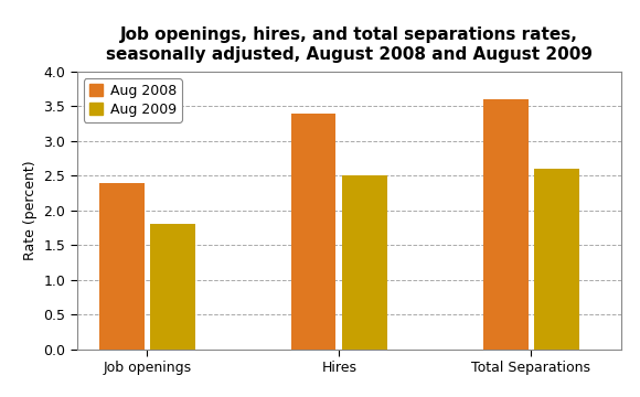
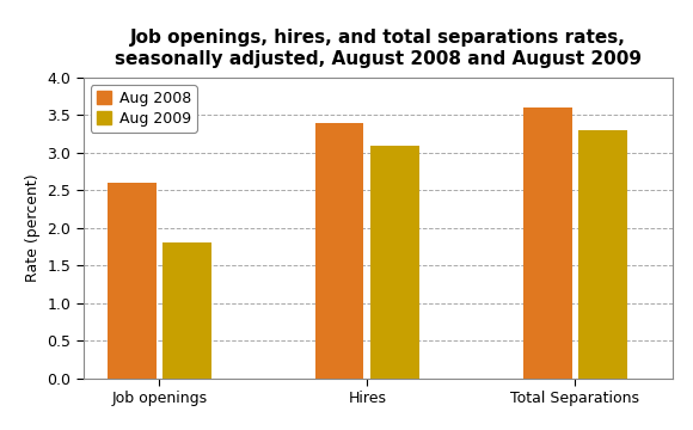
Aug 2008/Job openings: 2.4 -> 2.6
Aug 2009/Hires: 2.5 -> 3.1
Aug 2009/Total Separations: 2.6 -> 3.3
